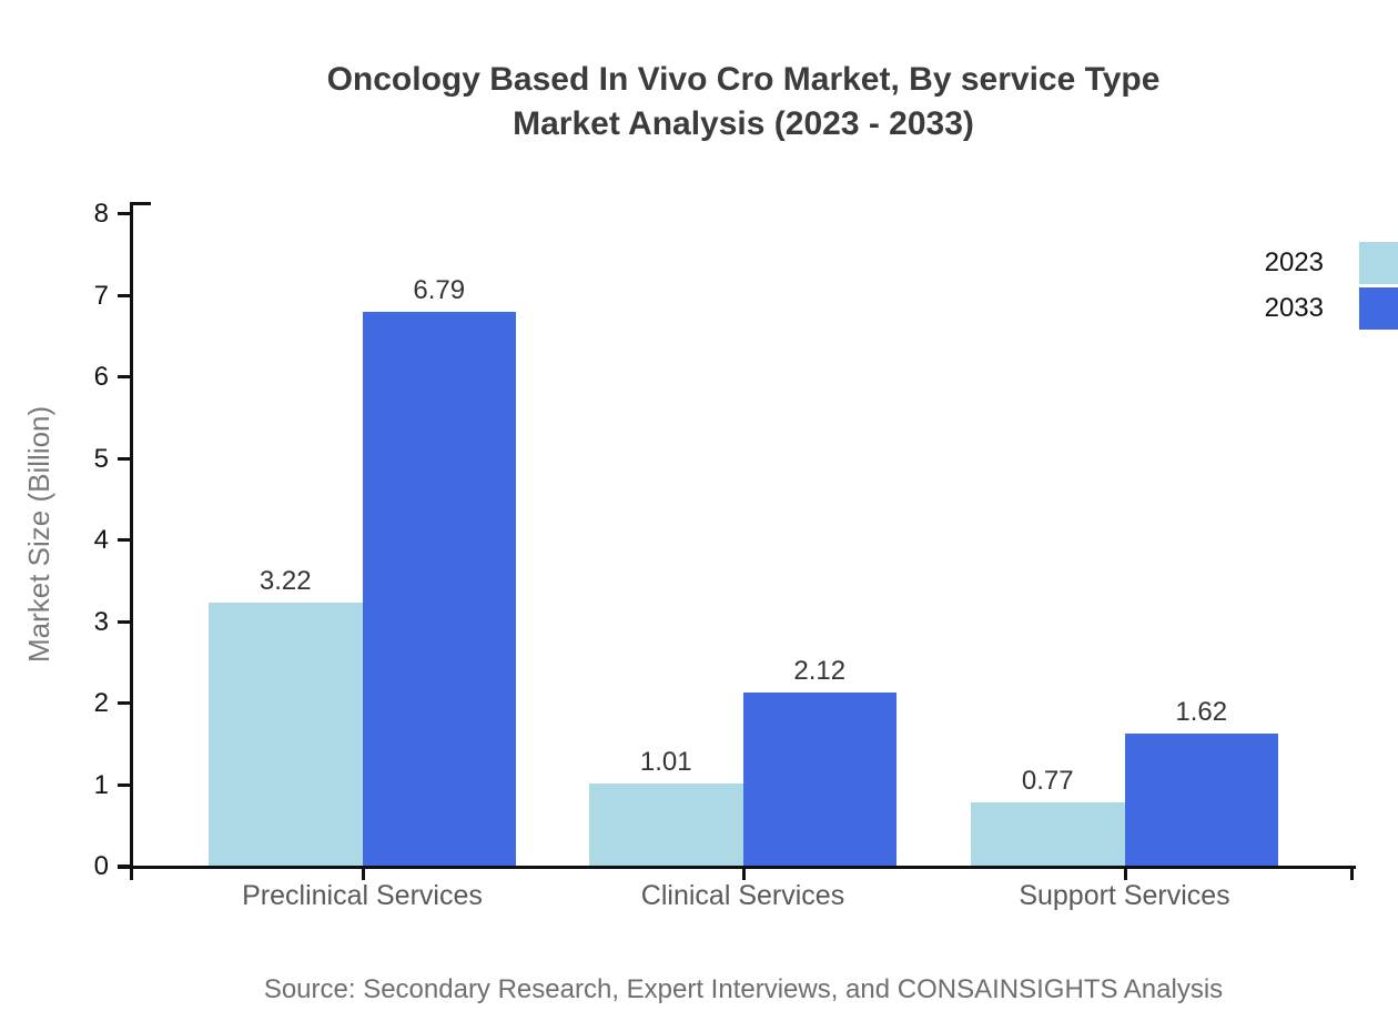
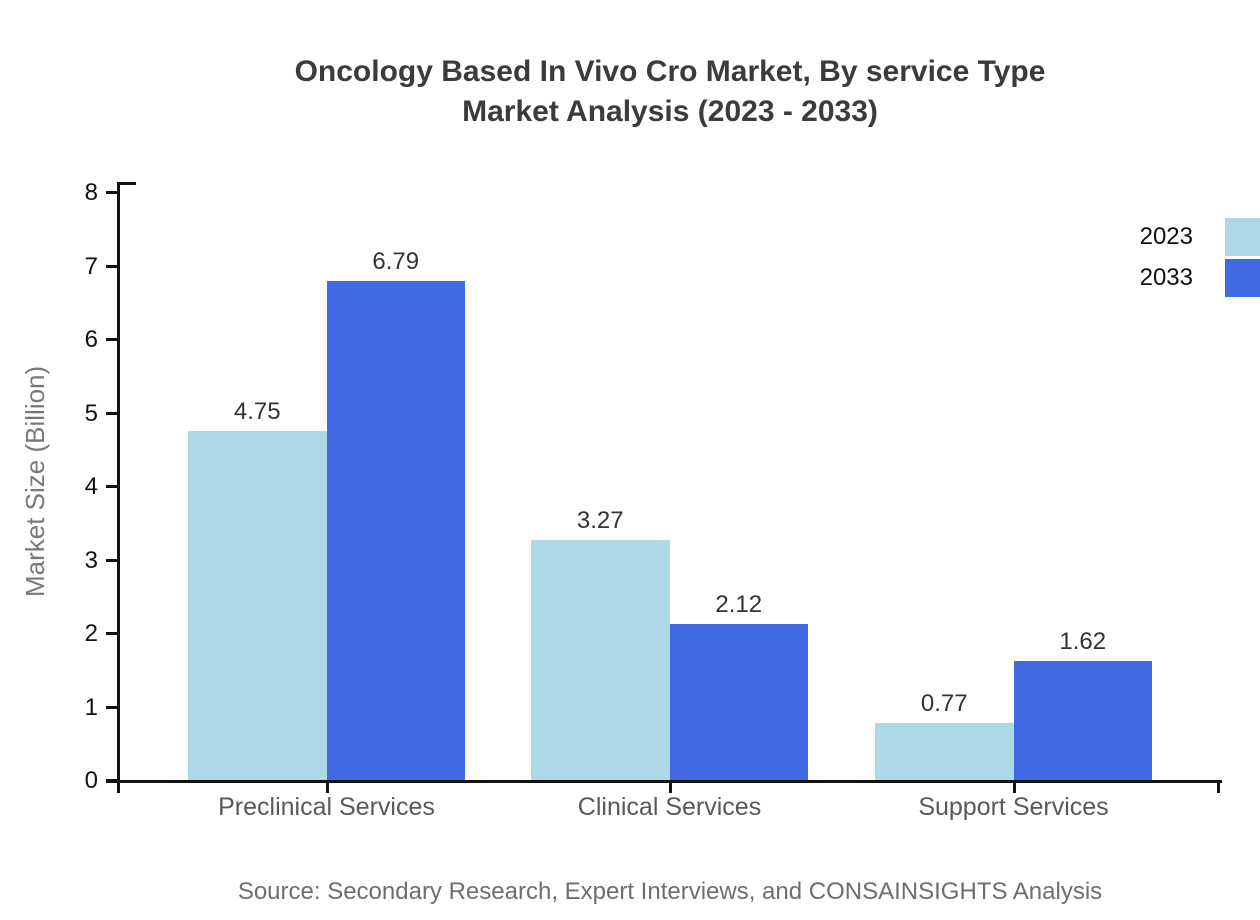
2023/Preclinical Services: 3.22 -> 4.75
2023/Clinical Services: 1.01 -> 3.27
